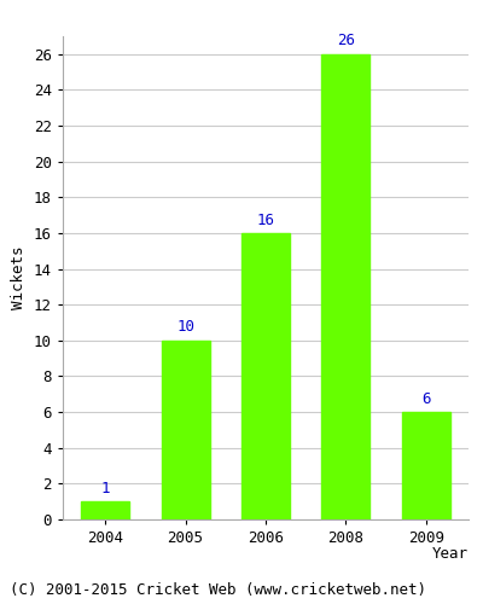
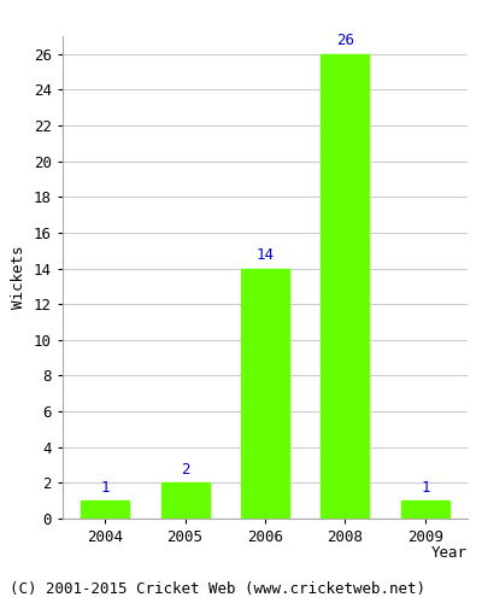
2005: 10 -> 2
2006: 16 -> 14
2009: 6 -> 1
